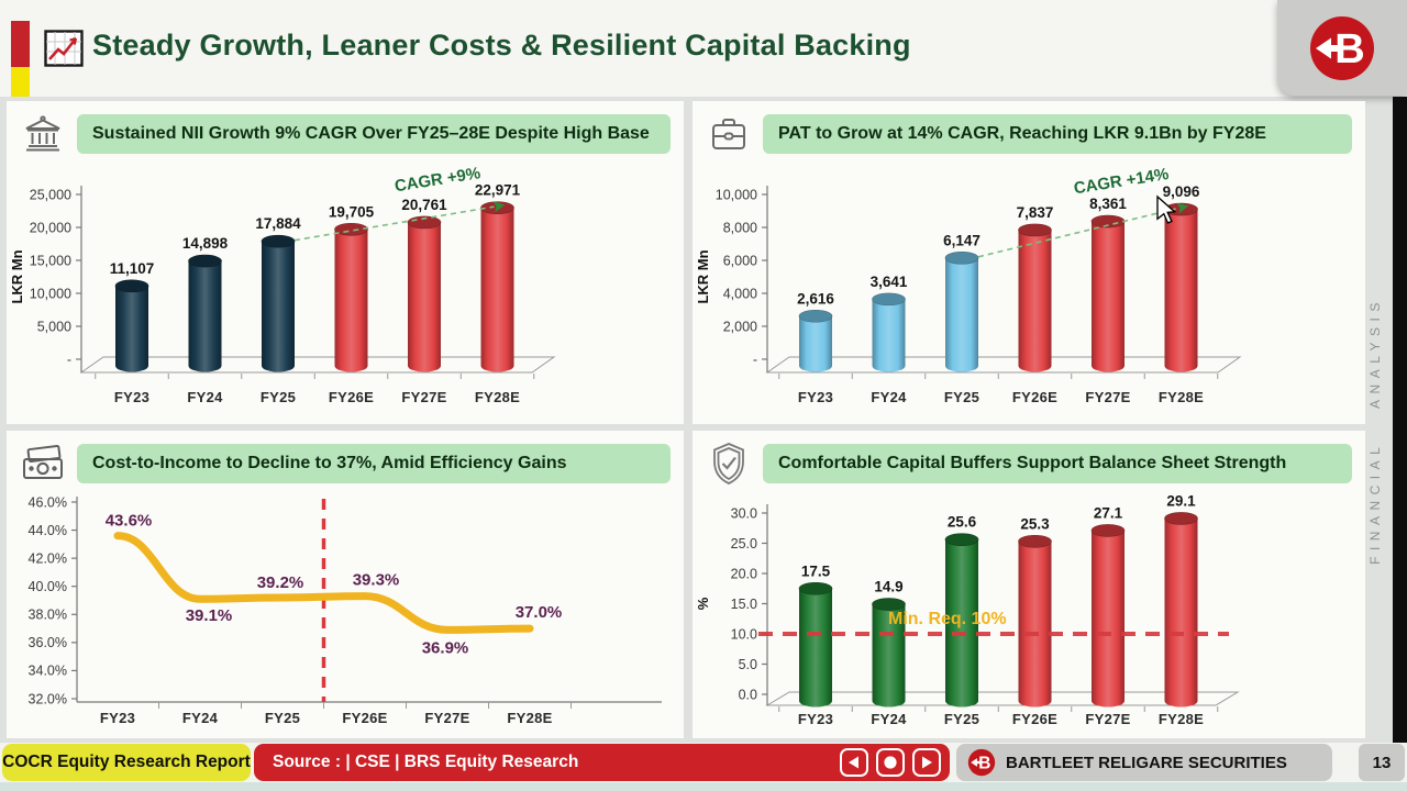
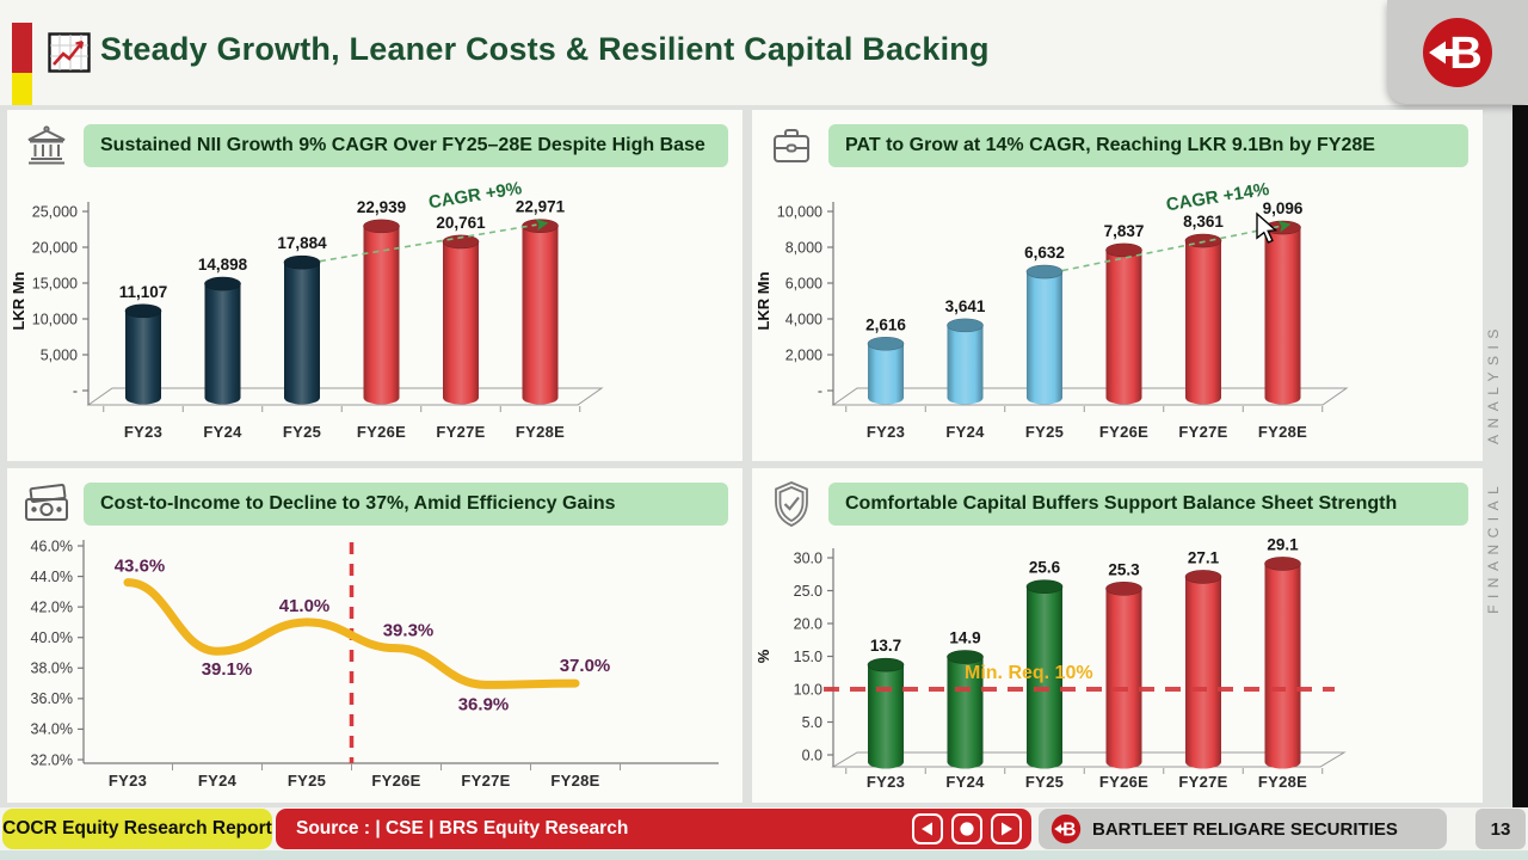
Sustained NII Growth 9% CAGR Over FY25–28E Despite High Base/FY26E: 19,705 -> 22,939
PAT to Grow at 14% CAGR, Reaching LKR 9.1Bn by FY28E/FY25: 6,147 -> 6,632
Cost-to-Income to Decline to 37%, Amid Efficiency Gains/FY25: 39.2% -> 41.0%
Comfortable Capital Buffers Support Balance Sheet Strength/FY23: 17.5 -> 13.7
